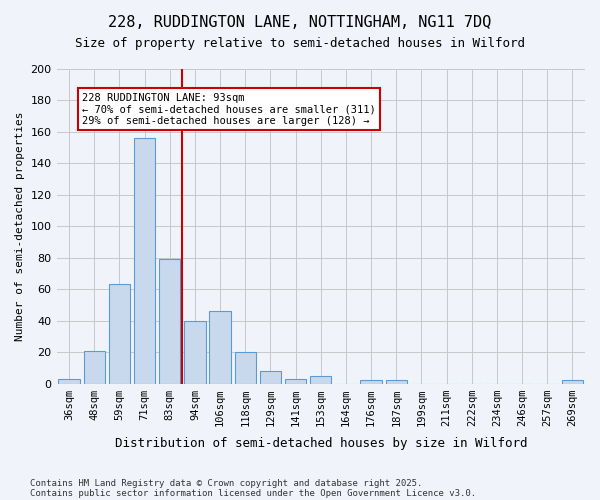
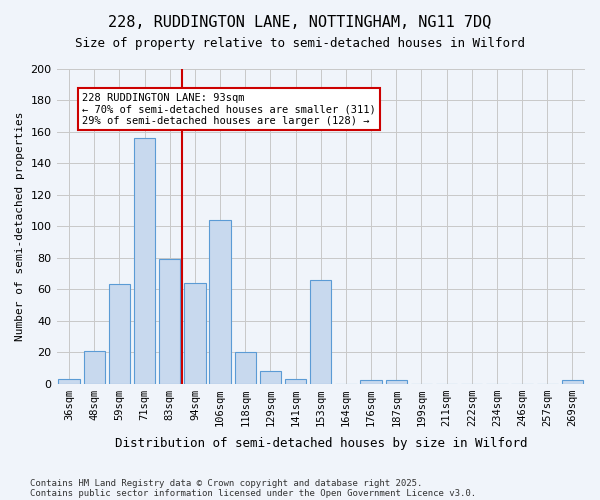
94sqm: 40 -> 64
106sqm: 46 -> 104
153sqm: 5 -> 66
